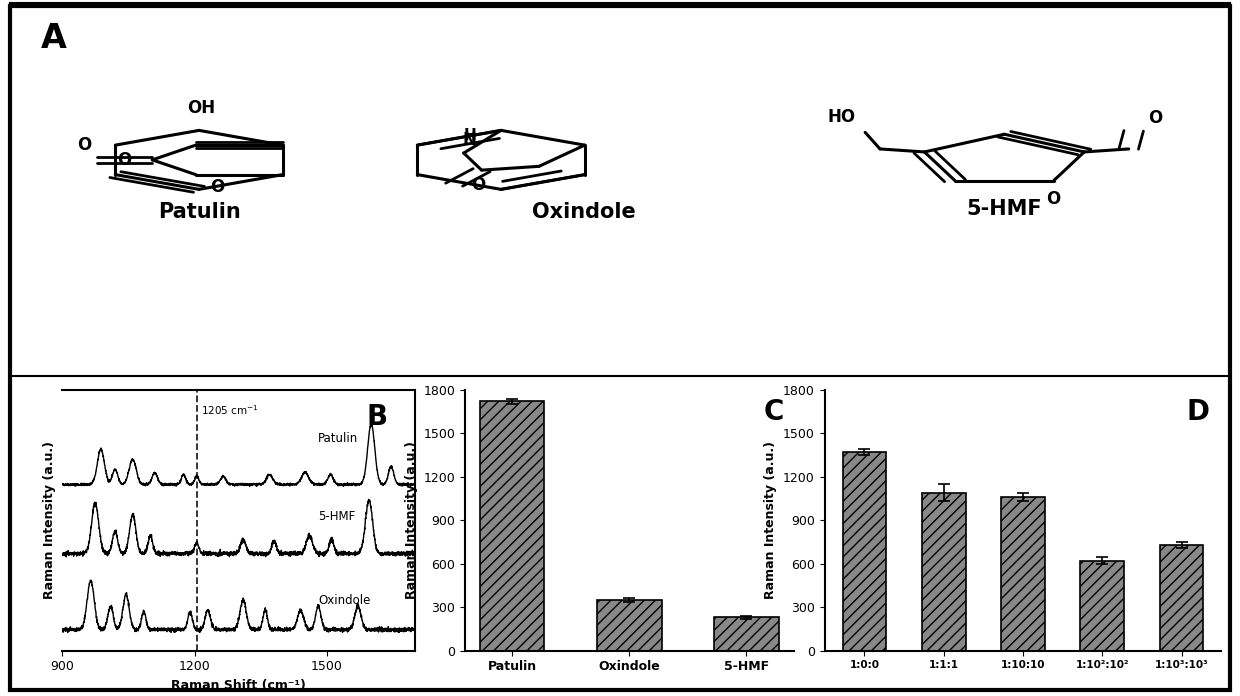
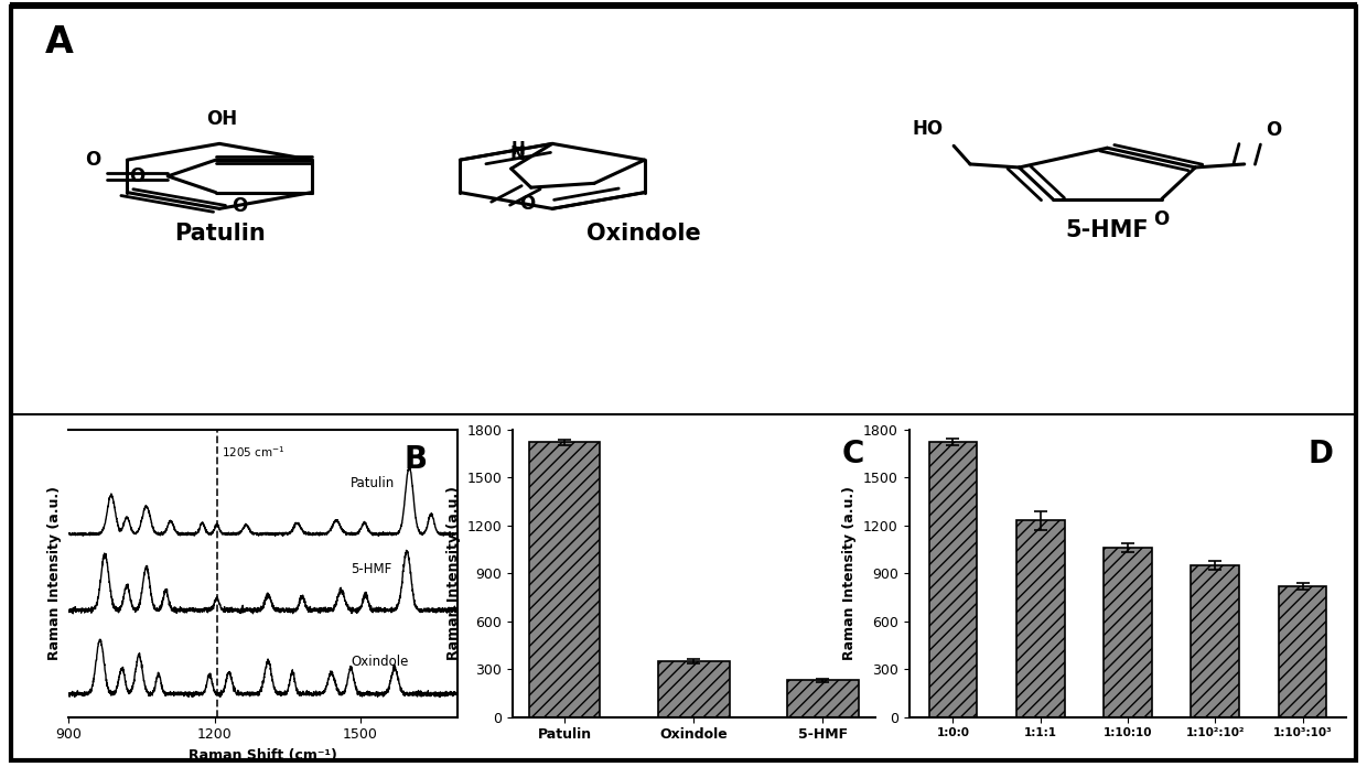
1:0:0: 1370 -> 1720
1:1:1: 1090 -> 1230
1:10²:10²: 620 -> 950
1:10³:10³: 730 -> 820
